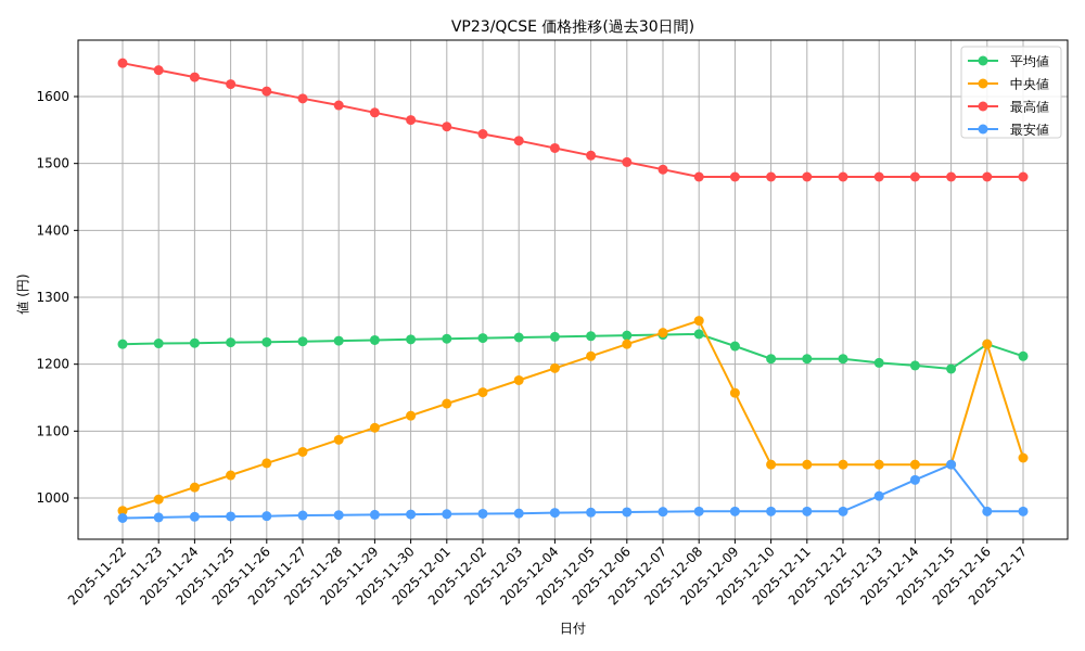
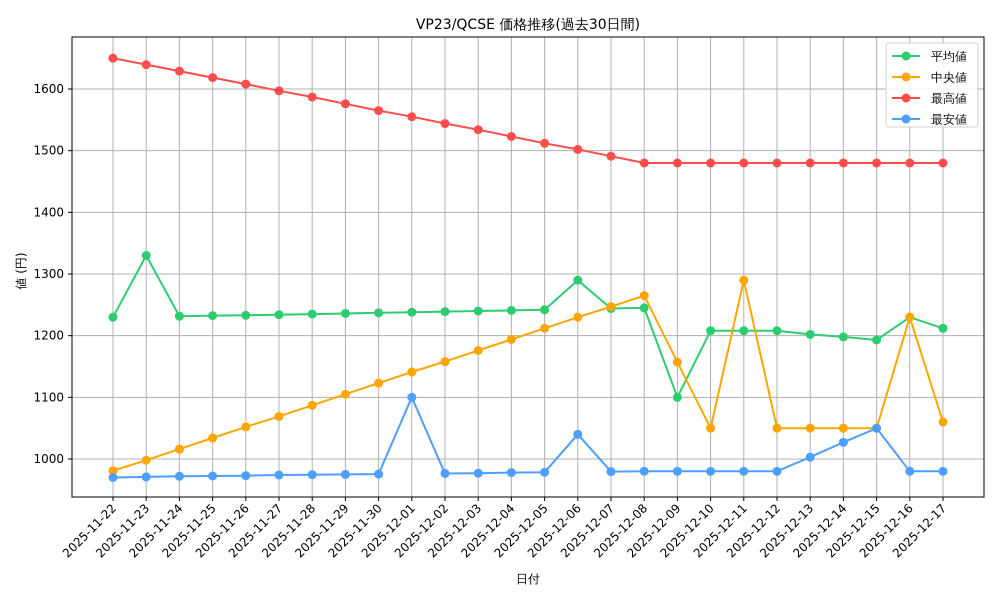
平均値/2025-11-23: 1230 -> 1330
最安値/2025-12-01: 980 -> 1100
平均値/2025-12-06: 1240 -> 1290
最安値/2025-12-06: 980 -> 1040
平均値/2025-12-09: 1230 -> 1100
中央値/2025-12-11: 1050 -> 1290
